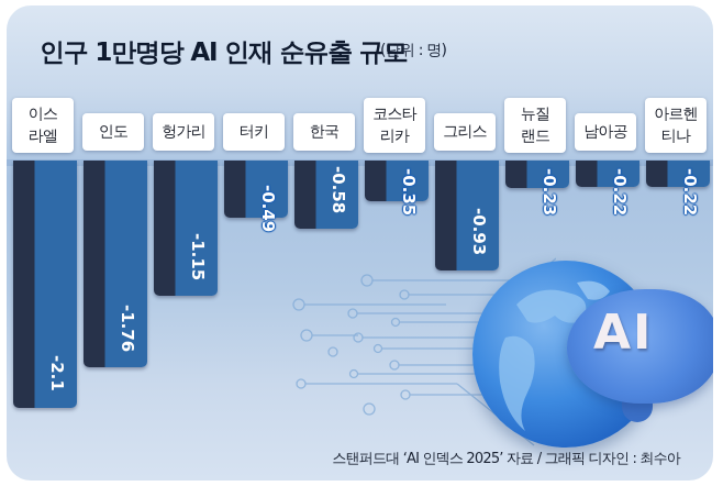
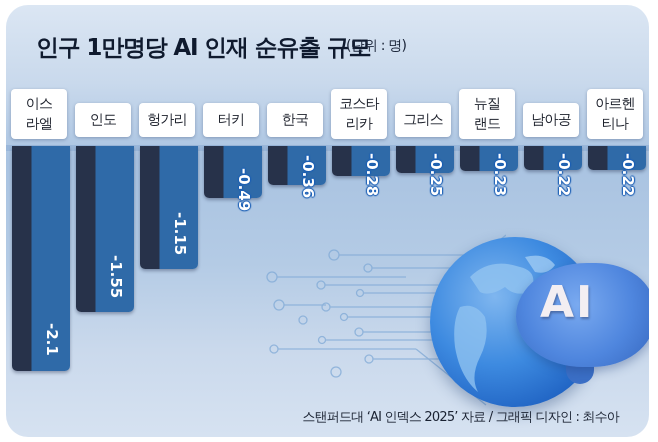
인도: -1.76 -> -1.55
한국: -0.58 -> -0.36
코스타리카: -0.35 -> -0.28
그리스: -0.93 -> -0.25
